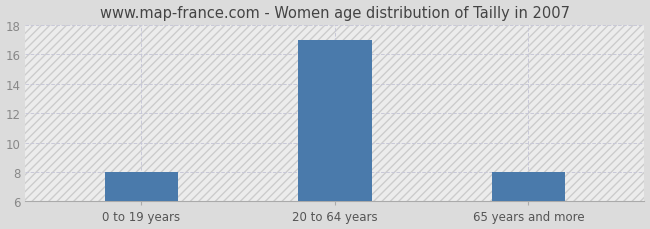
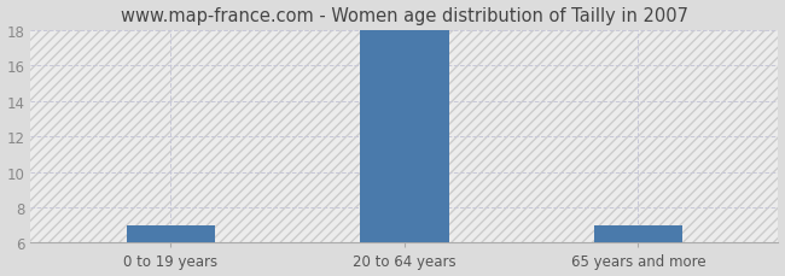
0 to 19 years: 8 -> 7
20 to 64 years: 17 -> 18
65 years and more: 8 -> 7
